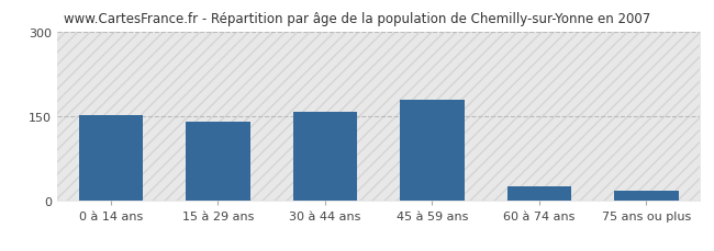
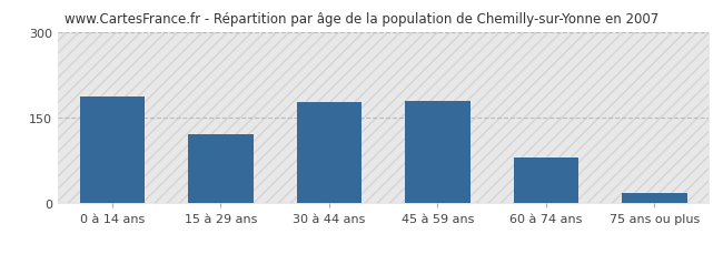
0 à 14 ans: 152 -> 186
15 à 29 ans: 141 -> 120
30 à 44 ans: 157 -> 178
60 à 74 ans: 26 -> 80
